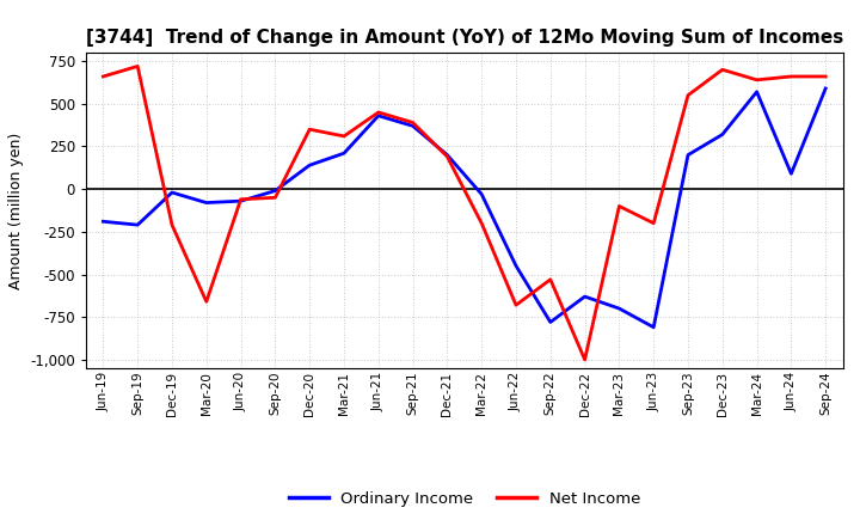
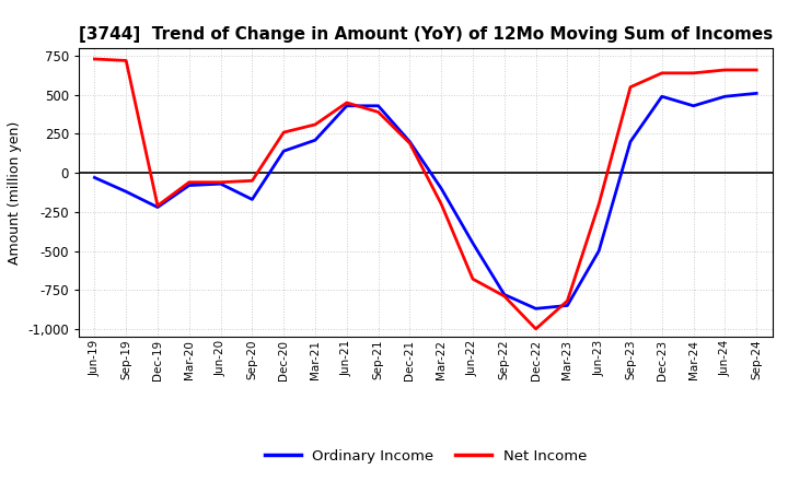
Ordinary Income/Jun-19: -190 -> -30
Net Income/Jun-19: 660 -> 730
Ordinary Income/Sep-19: -210 -> -120
Ordinary Income/Dec-19: -20 -> -220
Net Income/Mar-20: -660 -> -60
Ordinary Income/Sep-20: -10 -> -170
Net Income/Dec-20: 350 -> 260
Ordinary Income/Sep-21: 370 -> 430
Ordinary Income/Mar-22: -30 -> -100
Net Income/Sep-22: -530 -> -790
Ordinary Income/Dec-22: -630 -> -870
Ordinary Income/Mar-23: -700 -> -850
Net Income/Mar-23: -100 -> -820
Ordinary Income/Jun-23: -810 -> -500
Ordinary Income/Dec-23: 320 -> 490
Net Income/Dec-23: 700 -> 640
Ordinary Income/Mar-24: 570 -> 430
Ordinary Income/Jun-24: 90 -> 490
Ordinary Income/Sep-24: 590 -> 510
